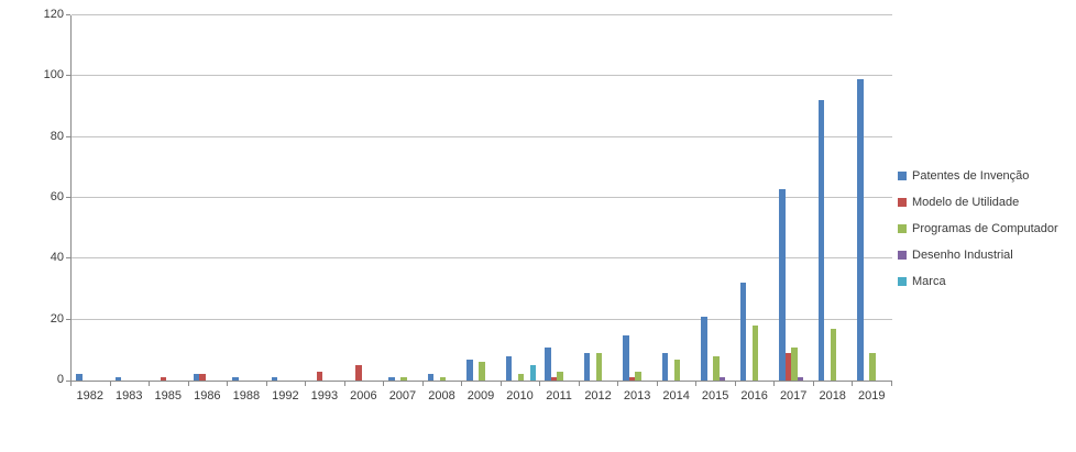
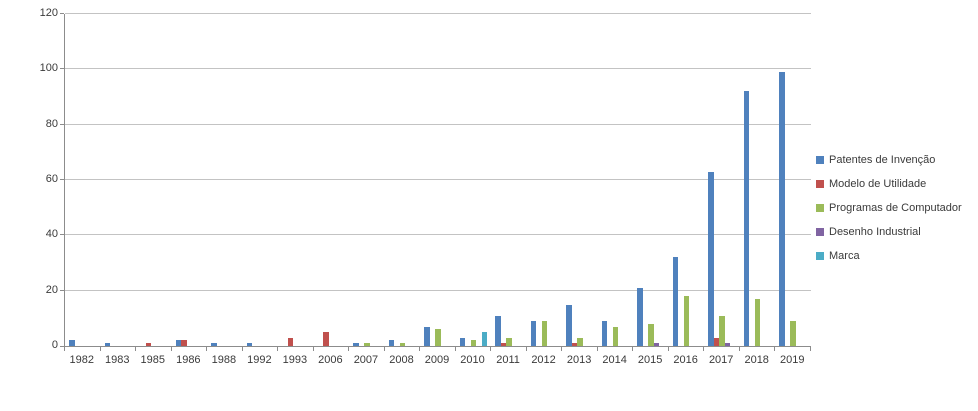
Patentes de Invenção/2010: 8 -> 3
Modelo de Utilidade/2017: 9 -> 3
